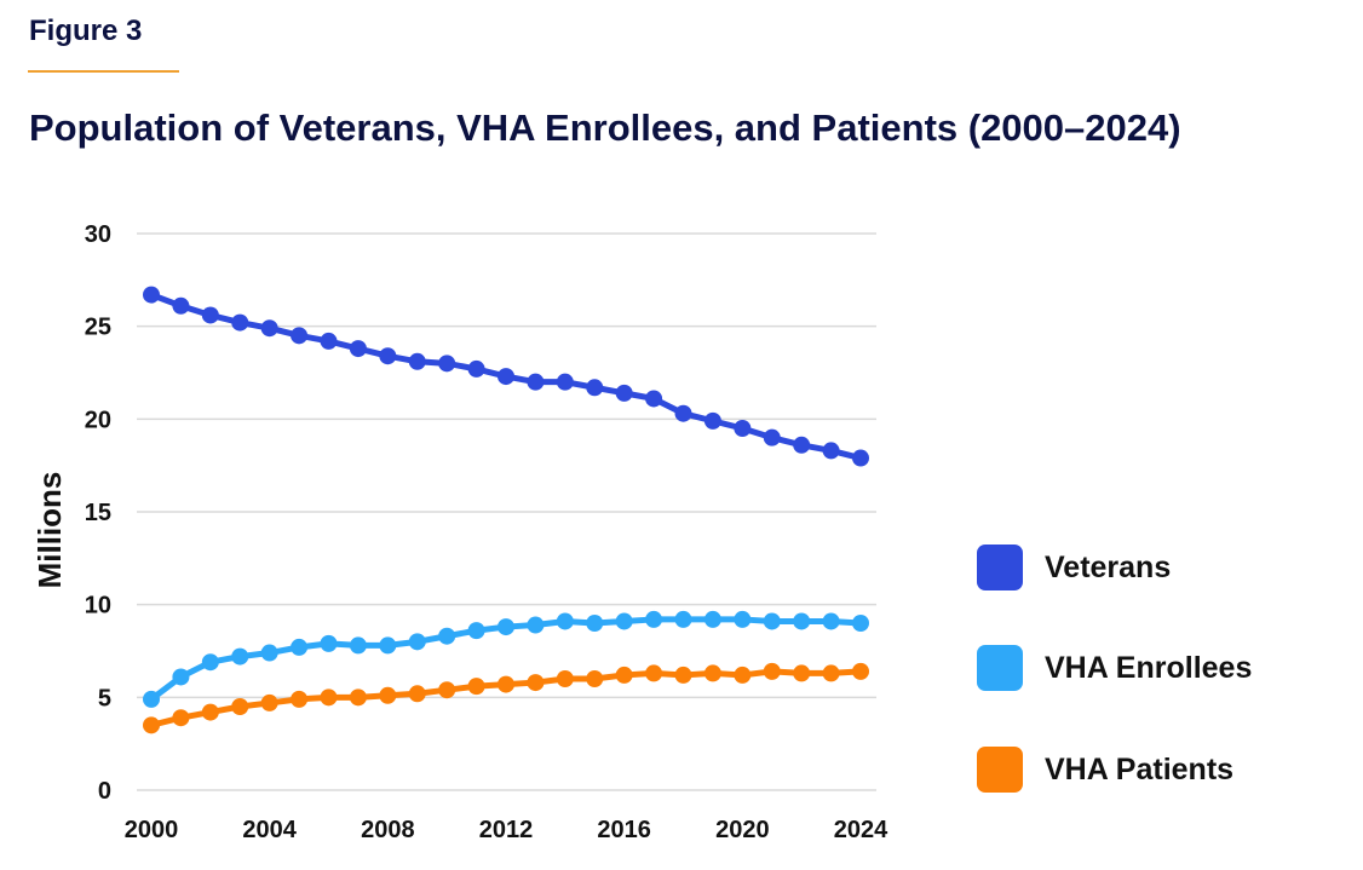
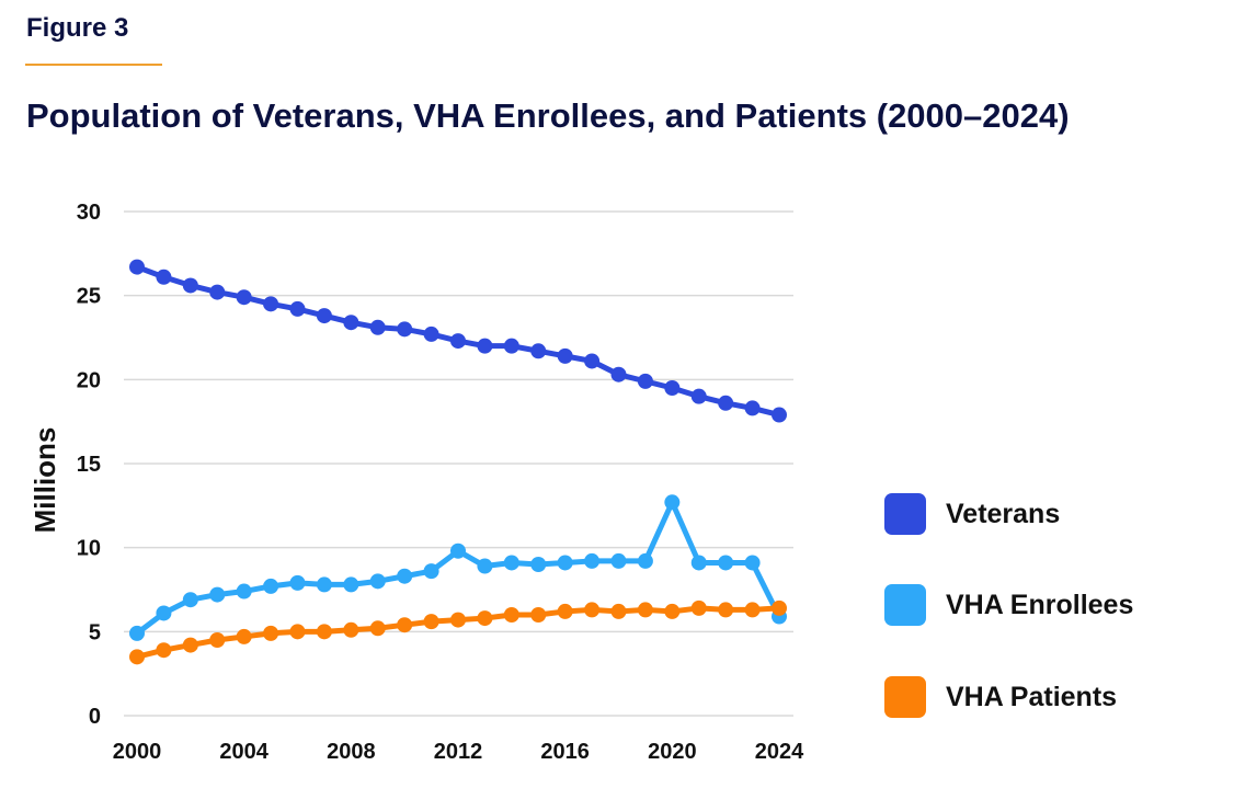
VHA Enrollees/2012: 8.8 -> 9.8
VHA Enrollees/2020: 9.2 -> 12.7
VHA Enrollees/2024: 9.0 -> 5.9
